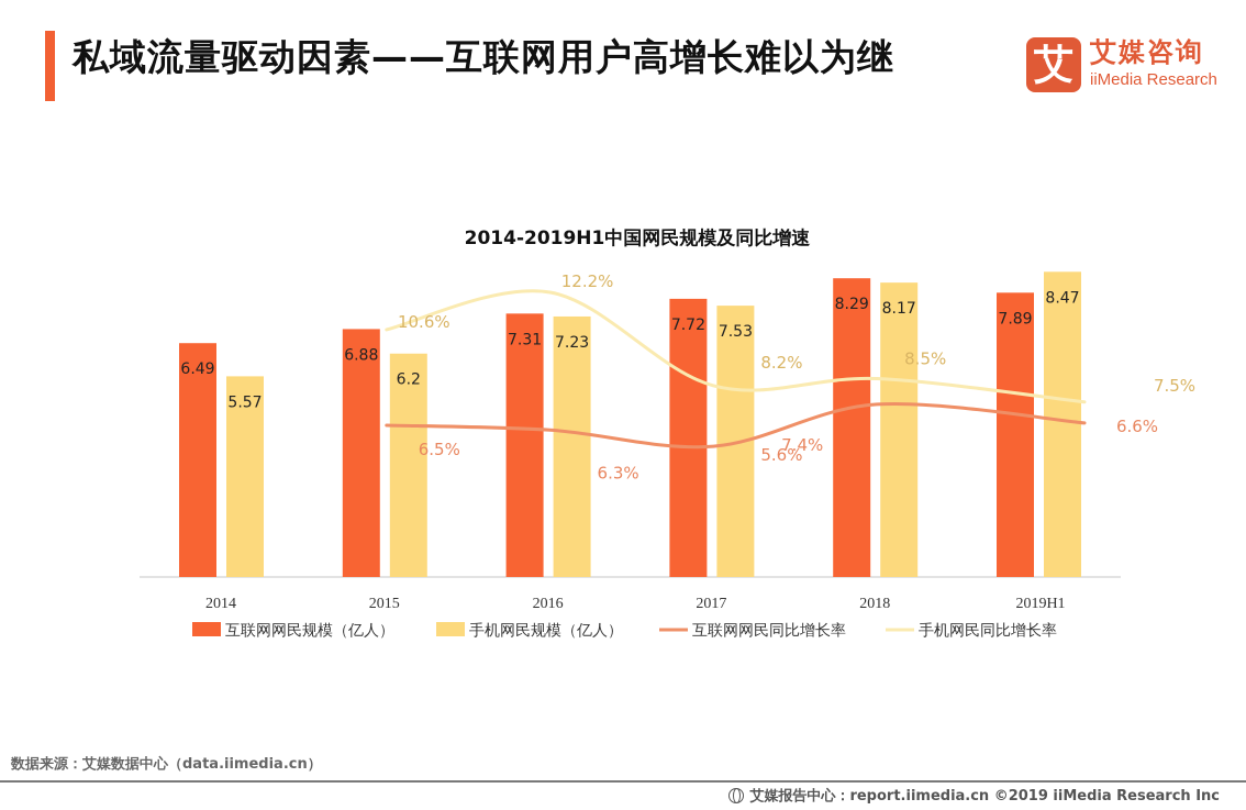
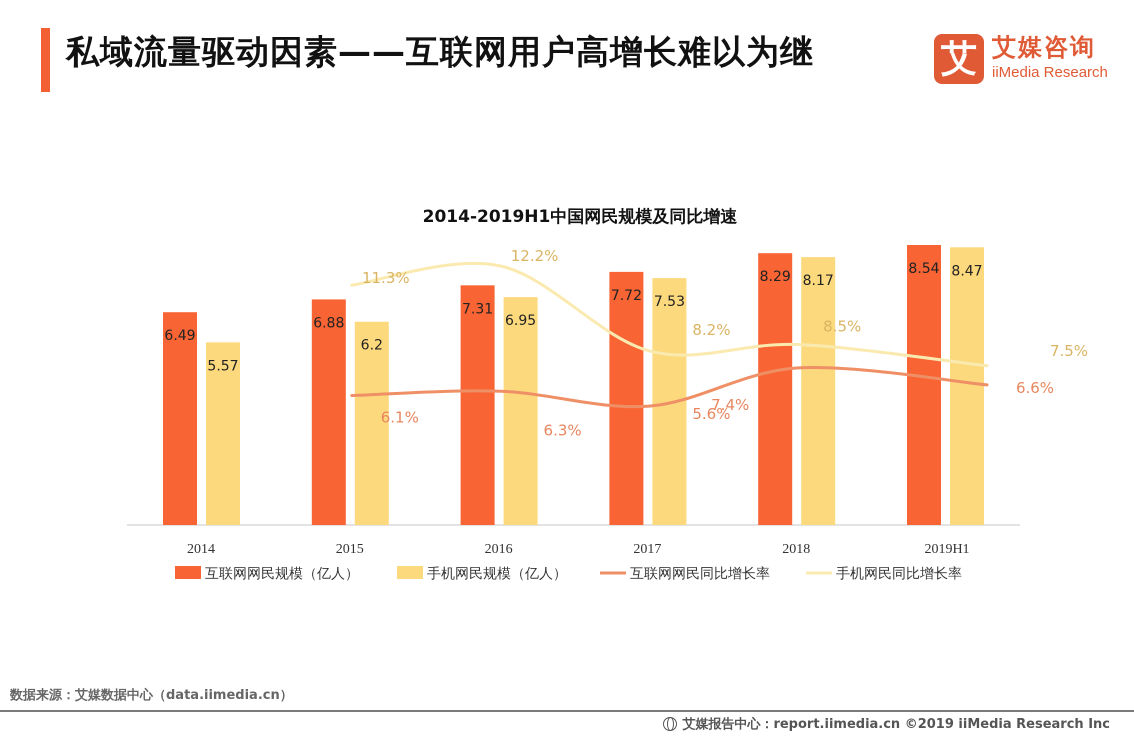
互联网网民同比增长率/2015: 6.5% -> 6.1%
手机网民同比增长率/2015: 10.6% -> 11.3%
手机网民规模（亿人）/2016: 7.23 -> 6.95
互联网网民规模（亿人）/2019H1: 7.89 -> 8.54
